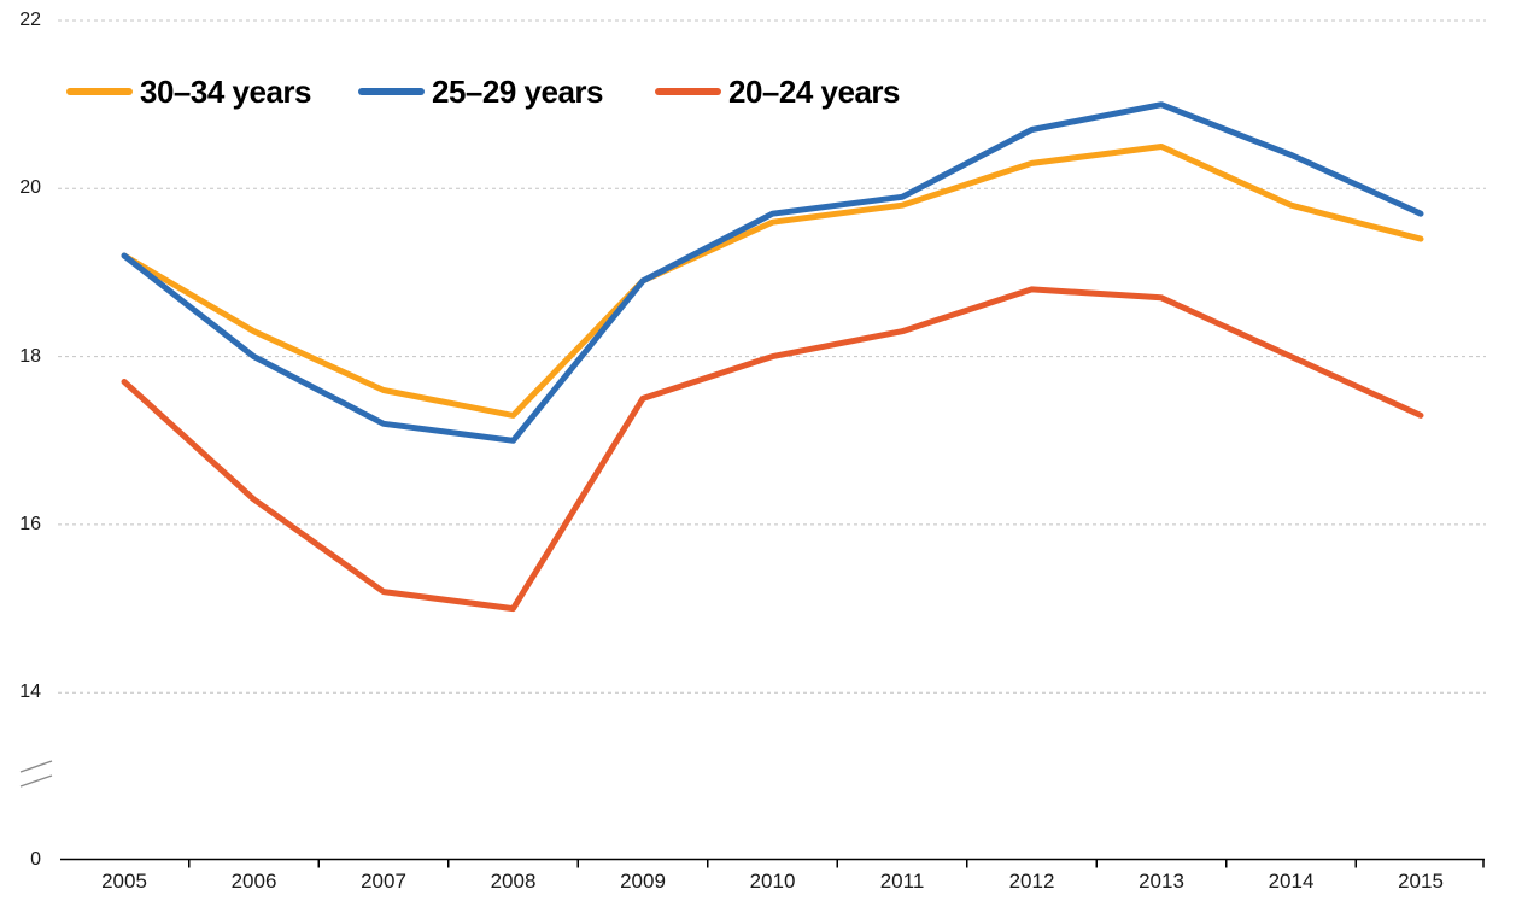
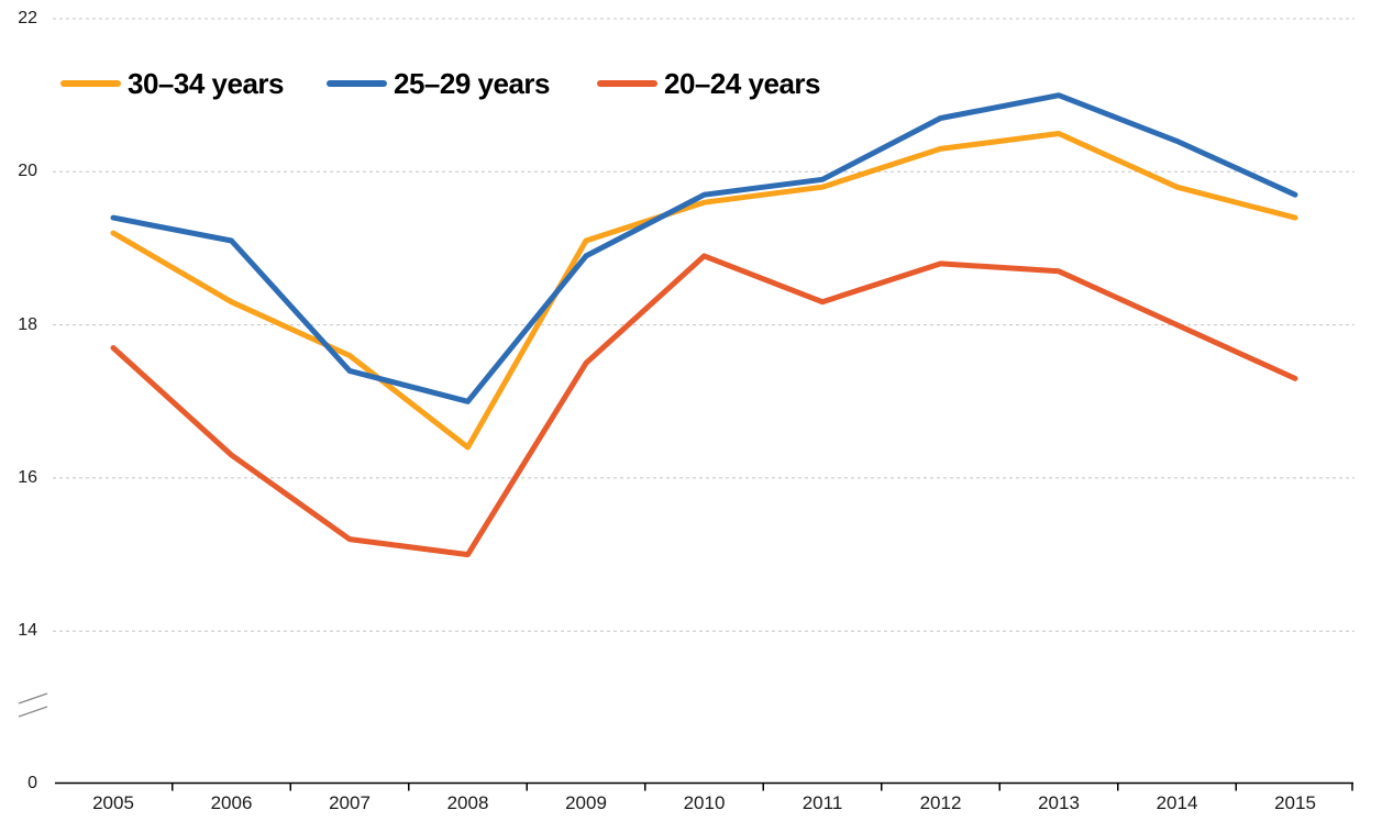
25–29 years/2005: 19.2 -> 19.4
25–29 years/2006: 18.0 -> 19.1
25–29 years/2007: 17.2 -> 17.4
30–34 years/2008: 17.3 -> 16.4
30–34 years/2009: 18.9 -> 19.1
20–24 years/2010: 18.0 -> 18.9
